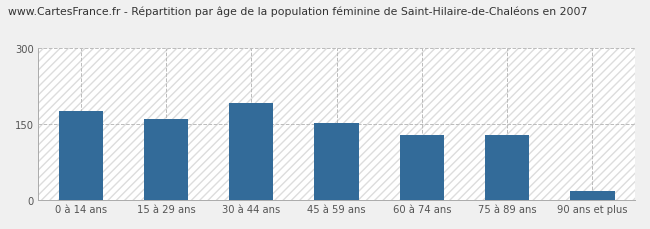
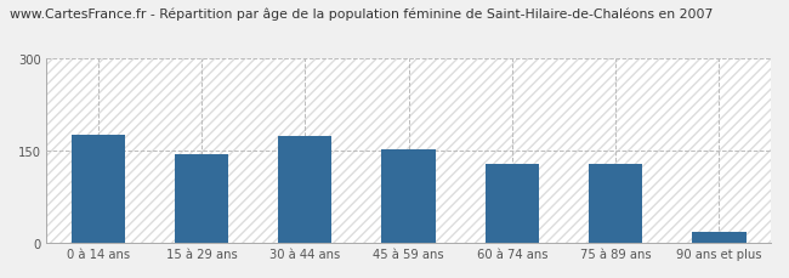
15 à 29 ans: 160 -> 143
30 à 44 ans: 192 -> 174
